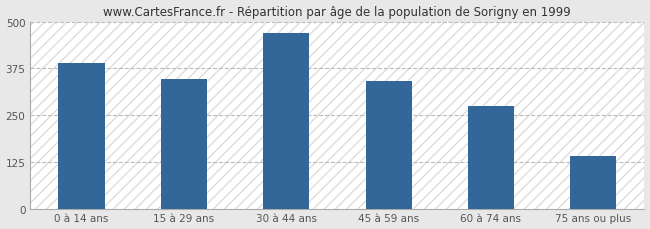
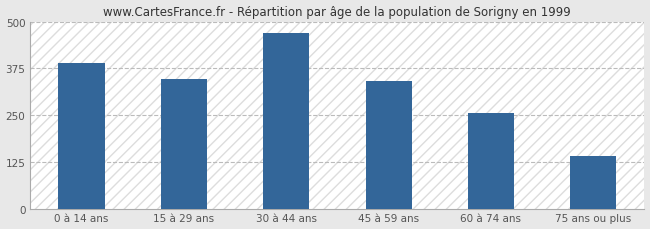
60 à 74 ans: 275 -> 255
